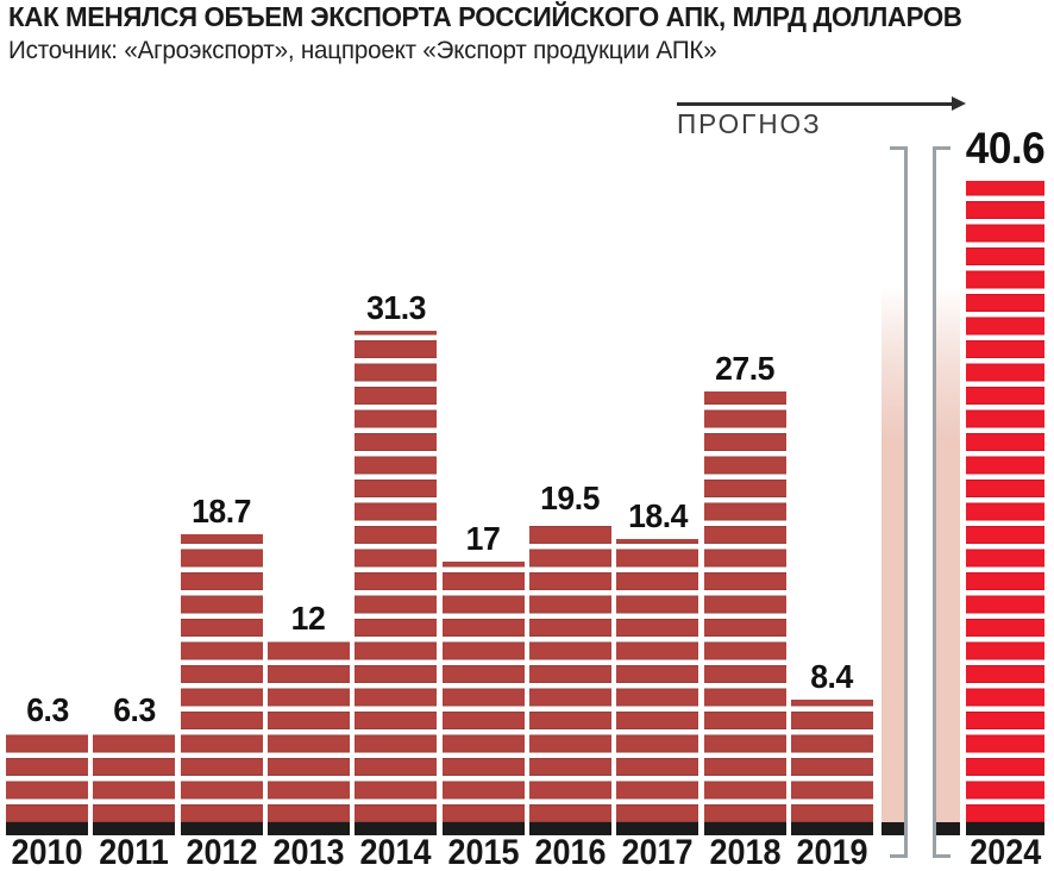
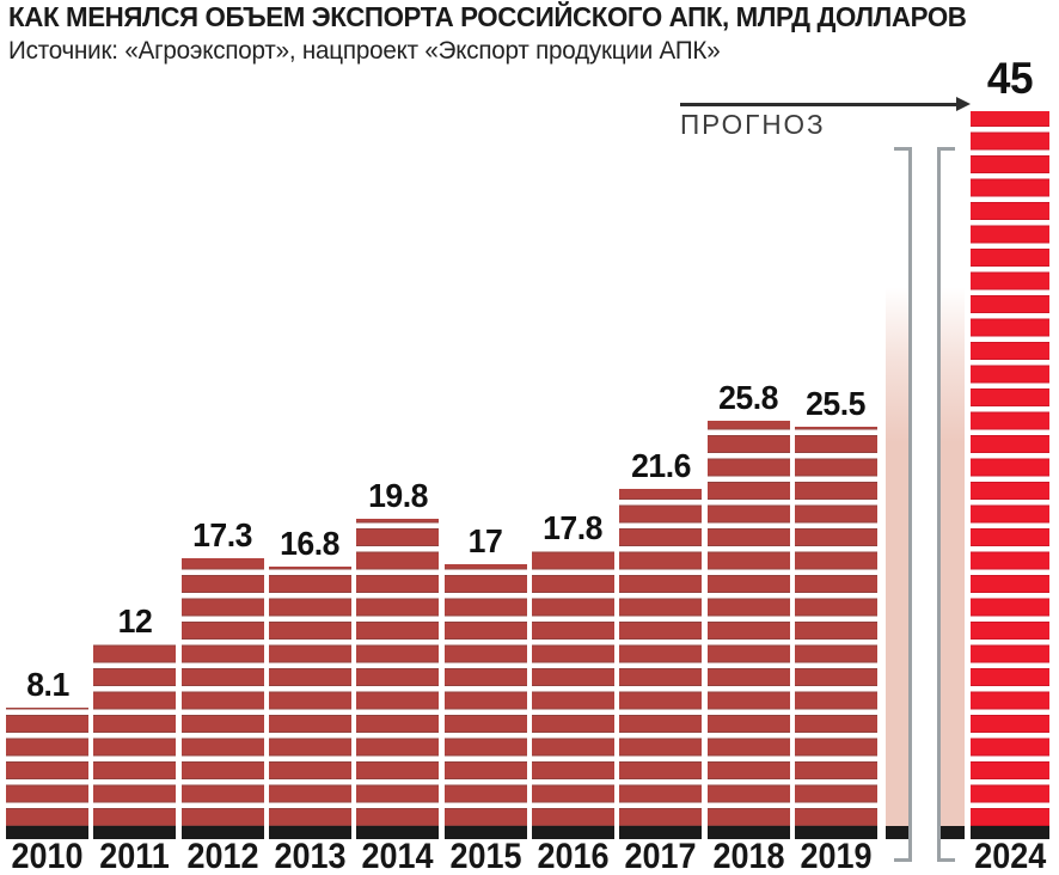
2010: 6.3 -> 8.1
2011: 6.3 -> 12
2012: 18.7 -> 17.3
2013: 12 -> 16.8
2014: 31.3 -> 19.8
2016: 19.5 -> 17.8
2017: 18.4 -> 21.6
2018: 27.5 -> 25.8
2019: 8.4 -> 25.5
2024: 40.6 -> 45
